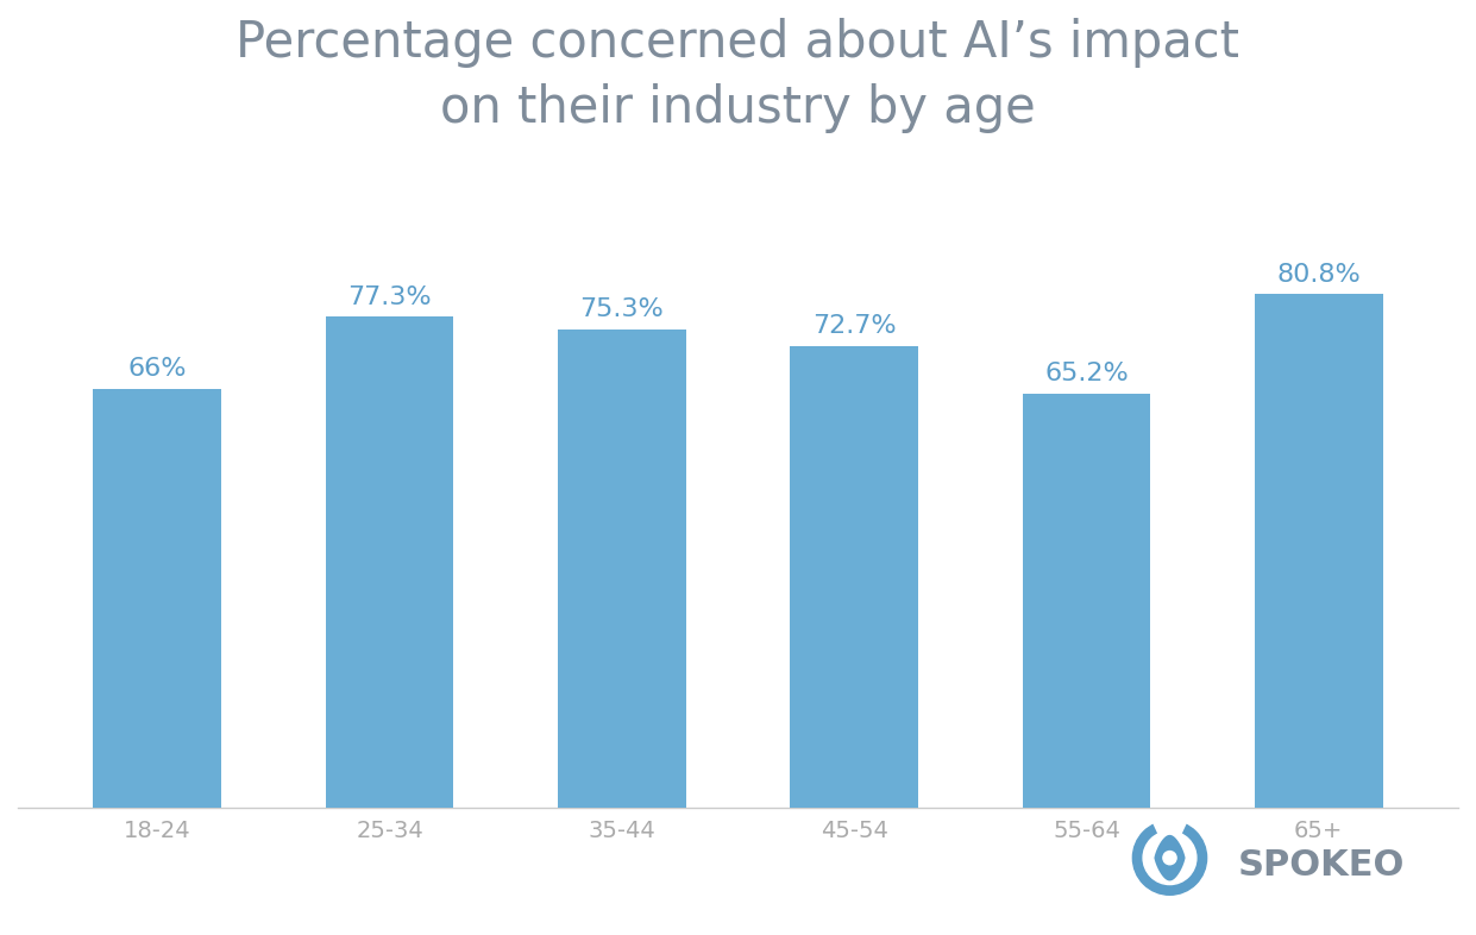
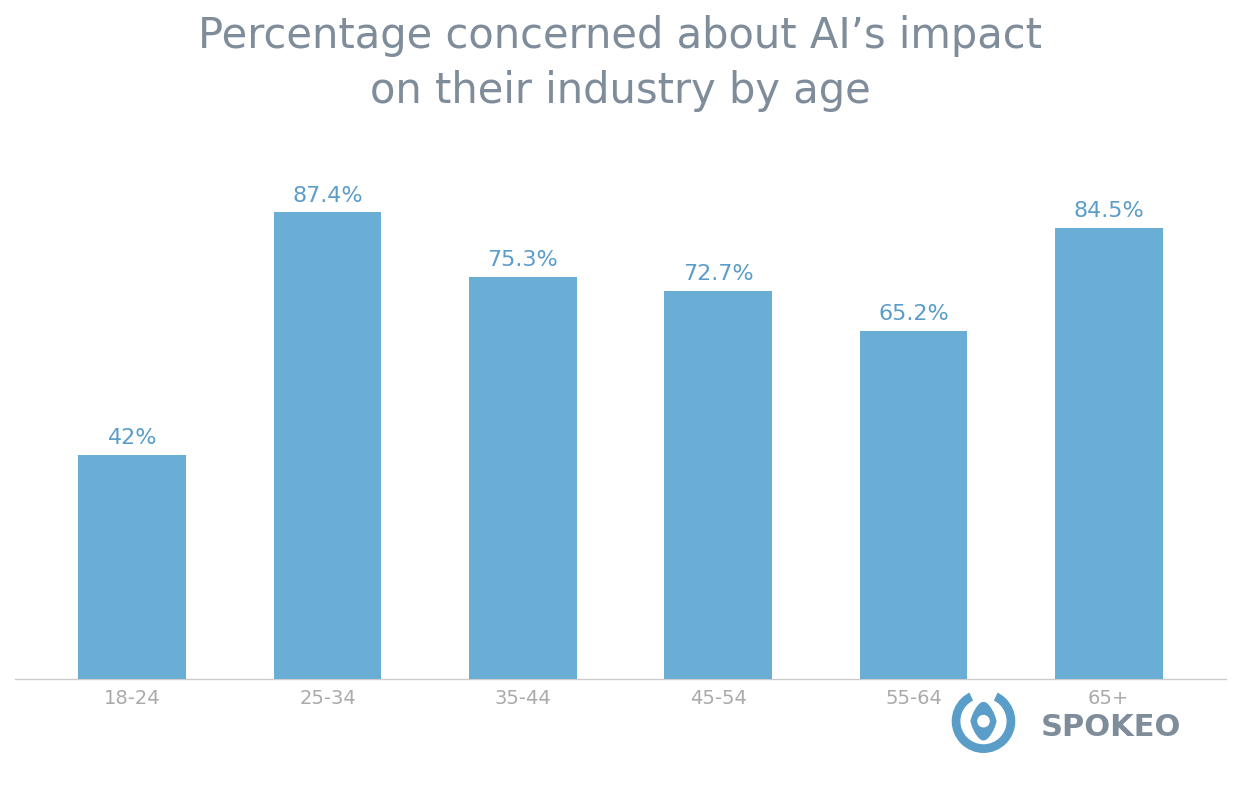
18-24: 66% -> 42%
25-34: 77.3% -> 87.4%
65+: 80.8% -> 84.5%
